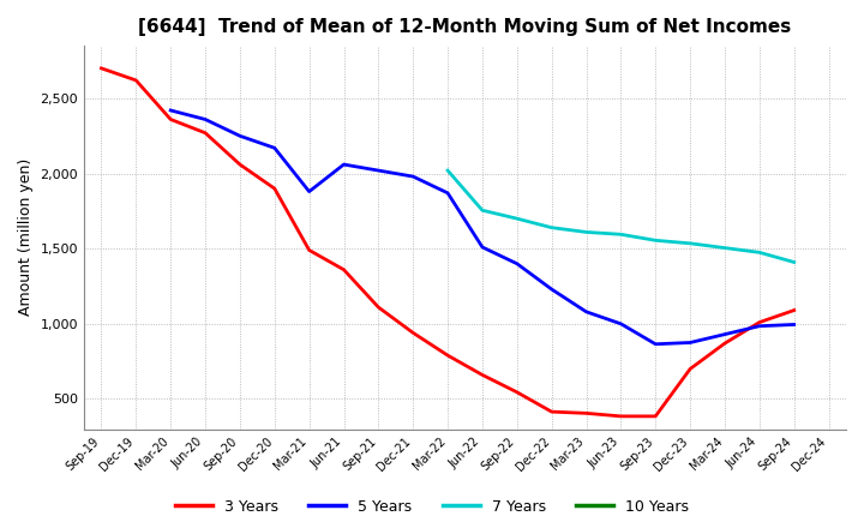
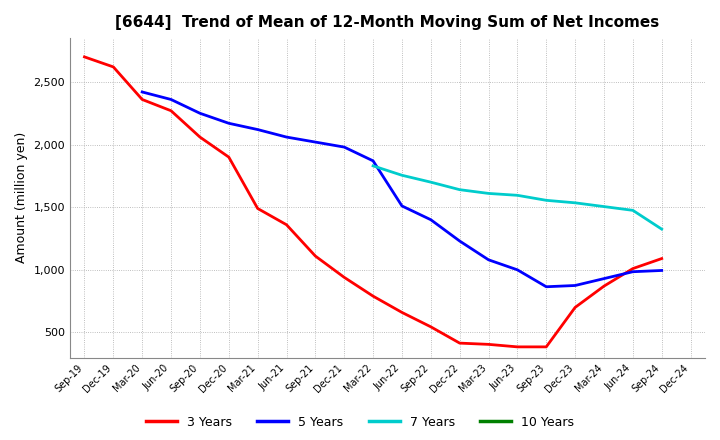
5 Years/Mar-21: 1,880 -> 2,120
7 Years/Mar-22: 2,020 -> 1,830
7 Years/Sep-24: 1,410 -> 1,320
